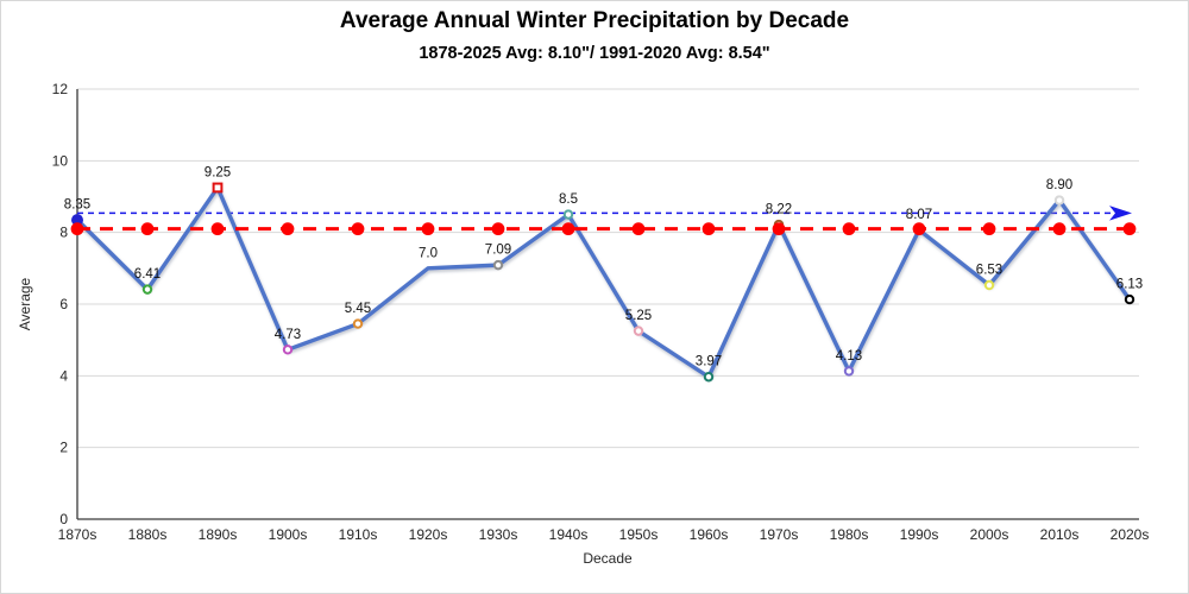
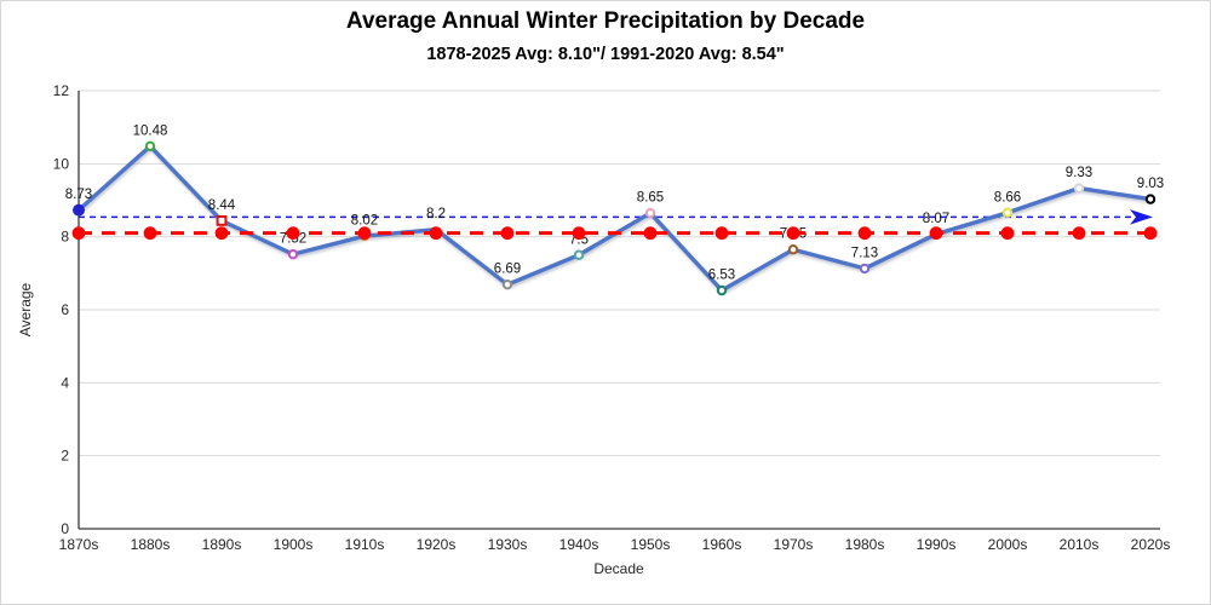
1870s: 8.35 -> 8.73
1880s: 6.41 -> 10.48
1890s: 9.25 -> 8.44
1900s: 4.73 -> 7.52
1910s: 5.45 -> 8.02
1920s: 7.0 -> 8.2
1930s: 7.09 -> 6.69
1940s: 8.5 -> 7.5
1950s: 5.25 -> 8.65
1960s: 3.97 -> 6.53
1970s: 8.22 -> 7.65
1980s: 4.13 -> 7.13
2000s: 6.53 -> 8.66
2010s: 8.90 -> 9.33
2020s: 6.13 -> 9.03
